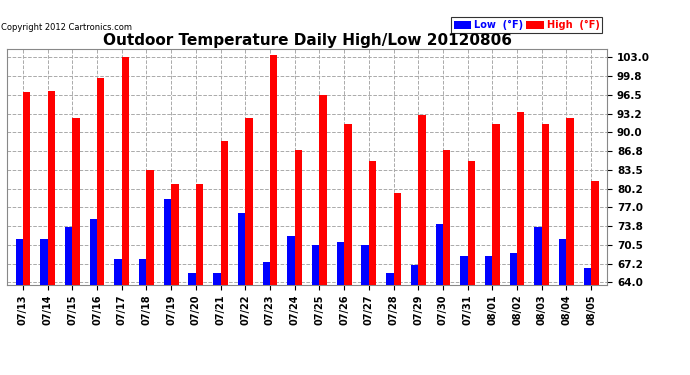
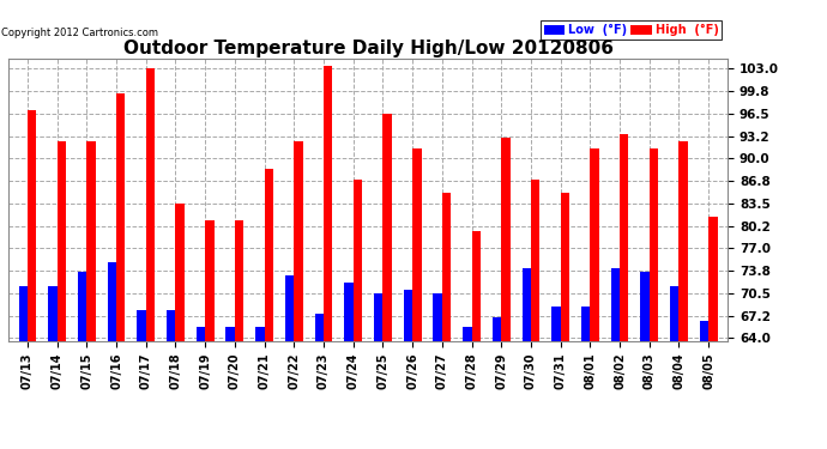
High (°F)/07/14: 97.2 -> 92.5
Low (°F)/07/19: 78.4 -> 65.5
Low (°F)/07/22: 76.0 -> 73.0
Low (°F)/08/02: 69.0 -> 74.0
